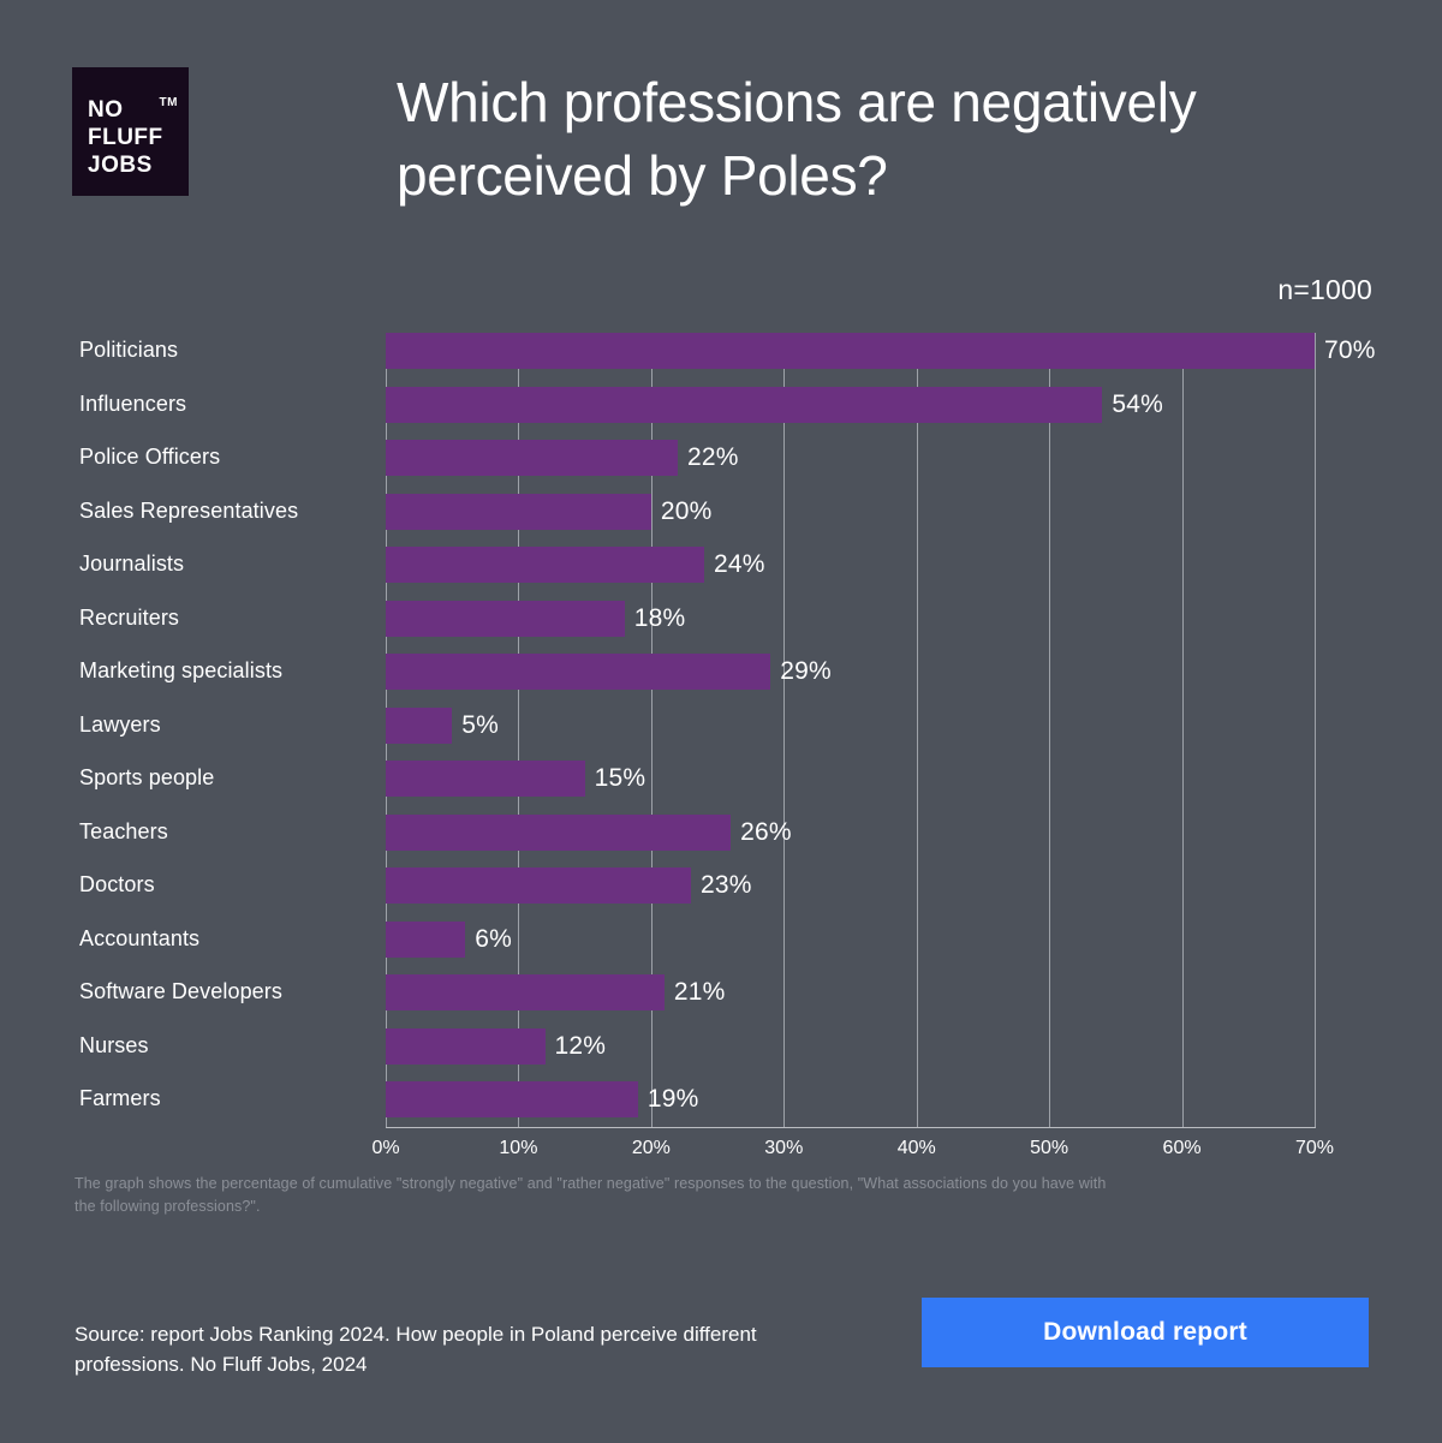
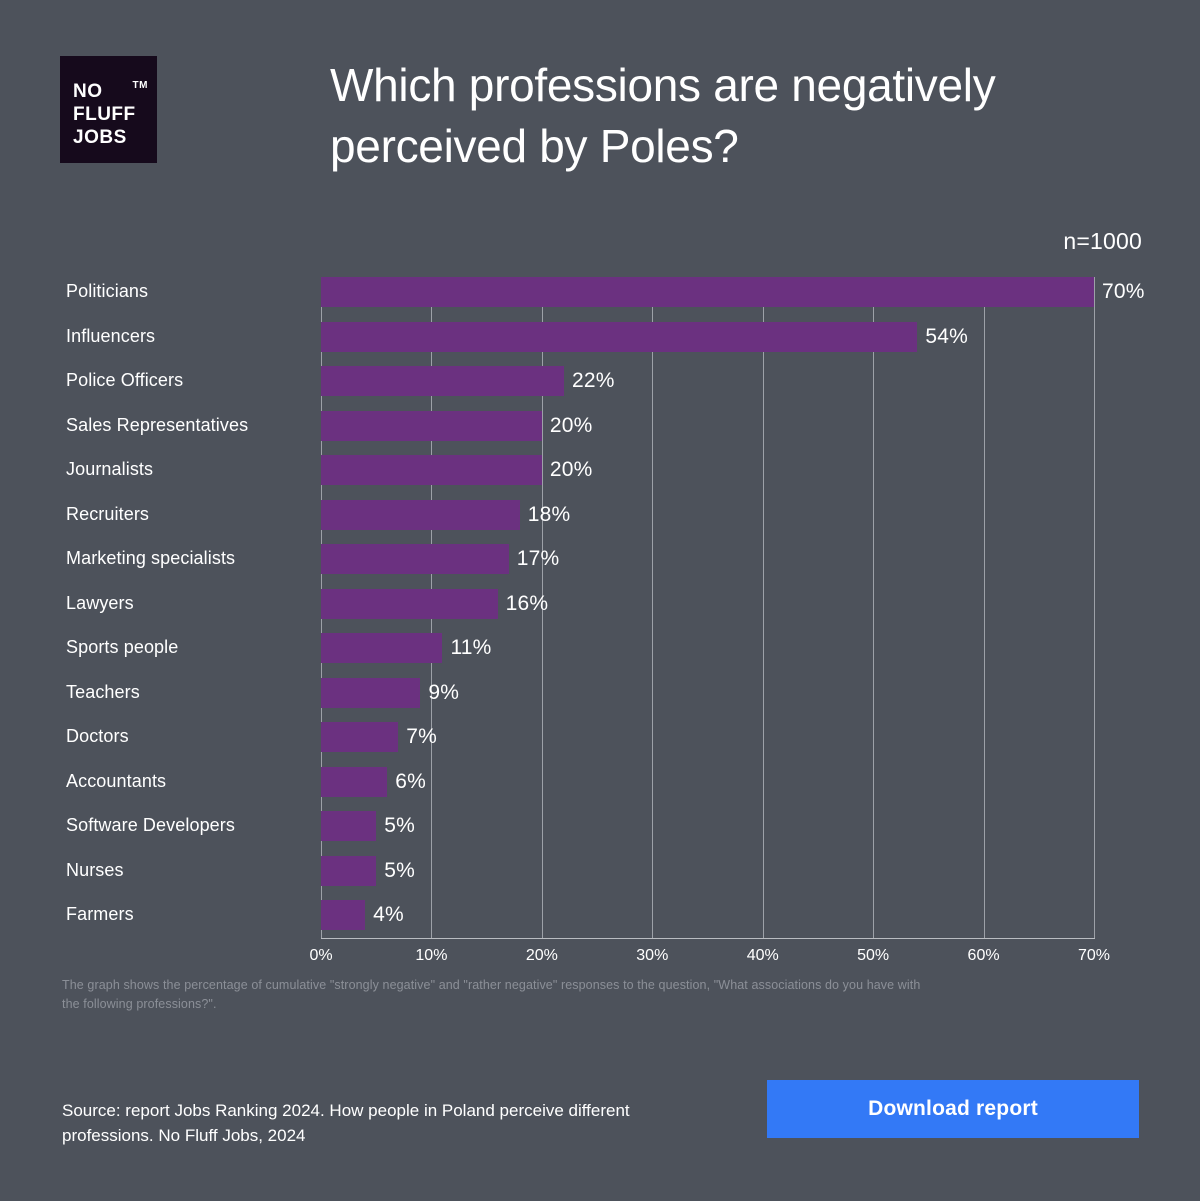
Journalists: 24% -> 20%
Marketing specialists: 29% -> 17%
Lawyers: 5% -> 16%
Sports people: 15% -> 11%
Teachers: 26% -> 9%
Doctors: 23% -> 7%
Software Developers: 21% -> 5%
Nurses: 12% -> 5%
Farmers: 19% -> 4%
